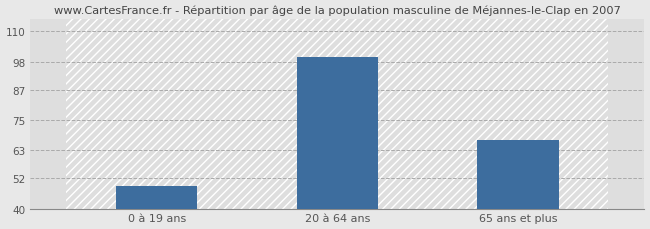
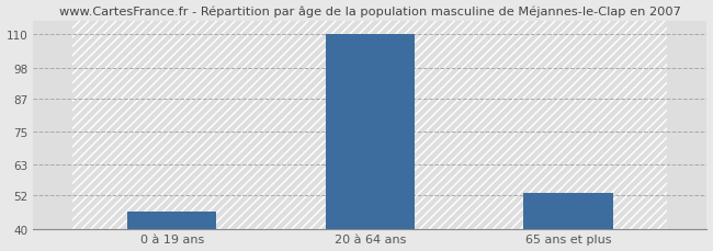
0 à 19 ans: 49 -> 46
20 à 64 ans: 100 -> 110
65 ans et plus: 67 -> 53
